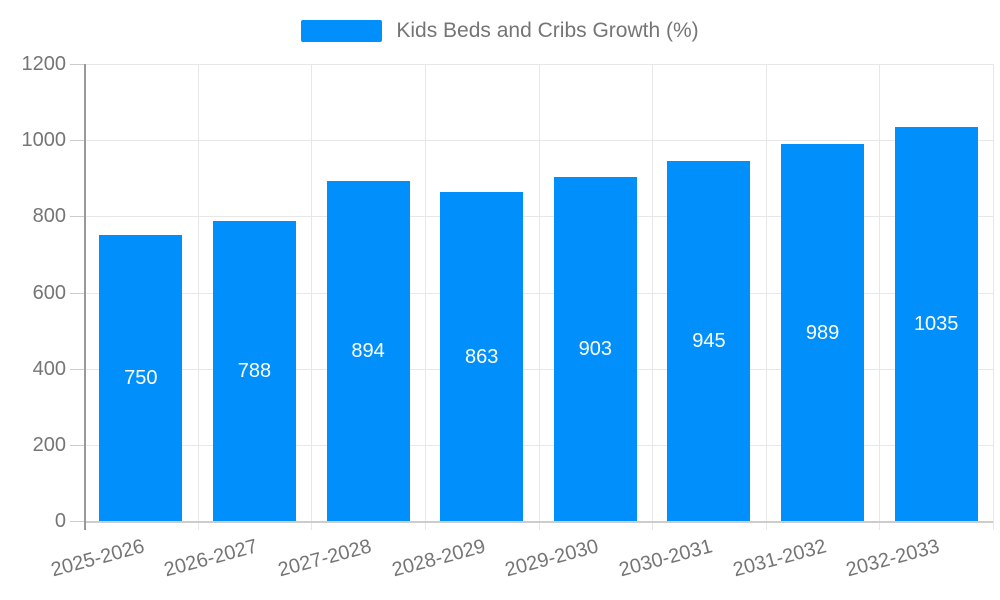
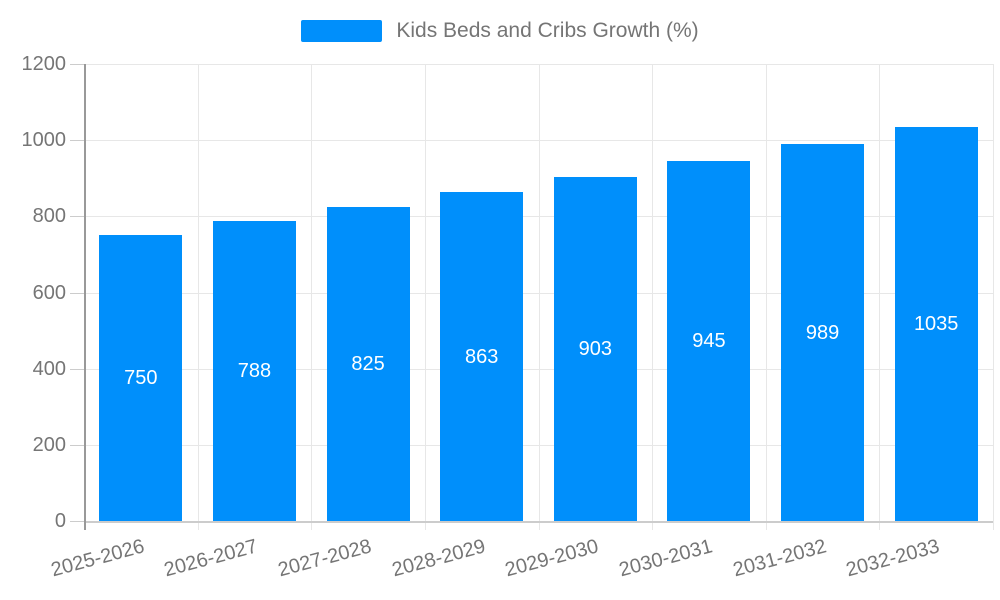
2027-2028: 894 -> 825
